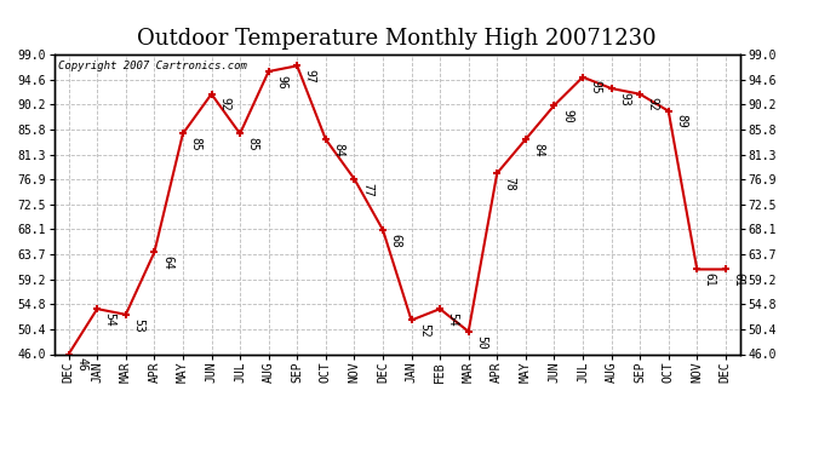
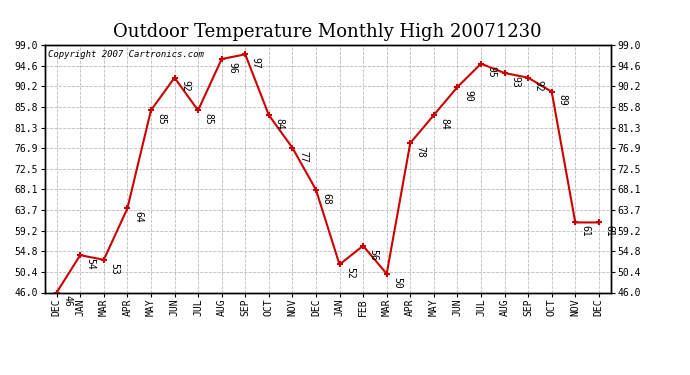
FEB: 54 -> 56
